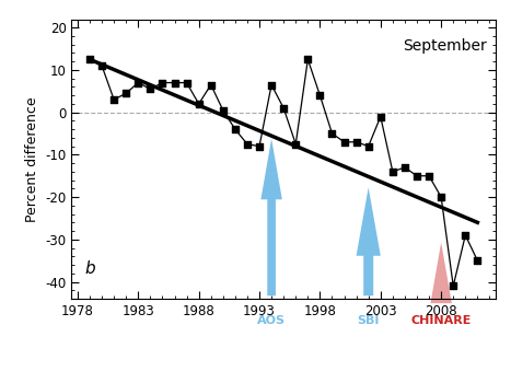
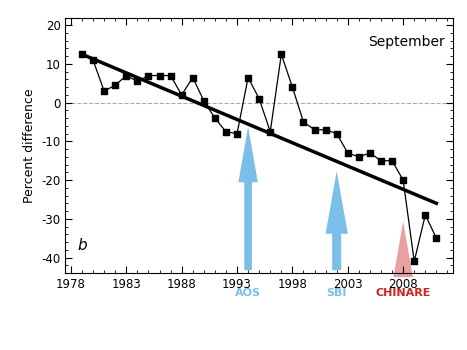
2003: -1.0 -> -13.0
